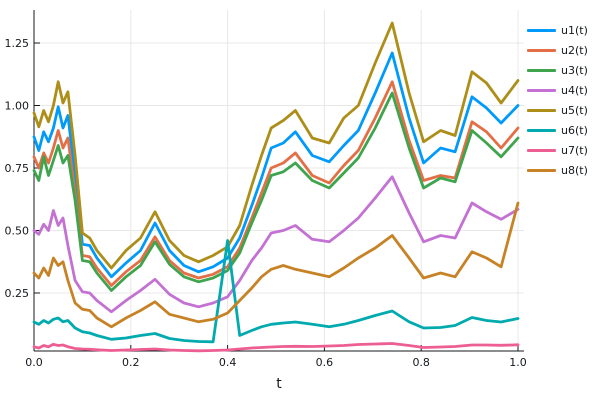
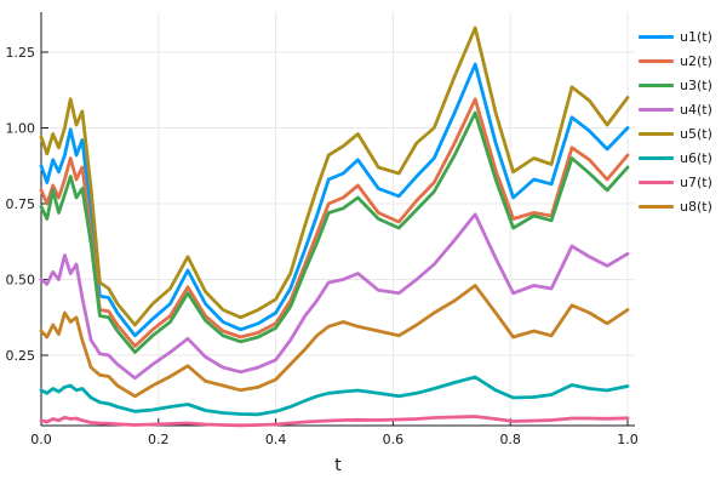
u6(t)/0.4: 0.46 -> 0.07
u8(t)/1.0: 0.61 -> 0.40
